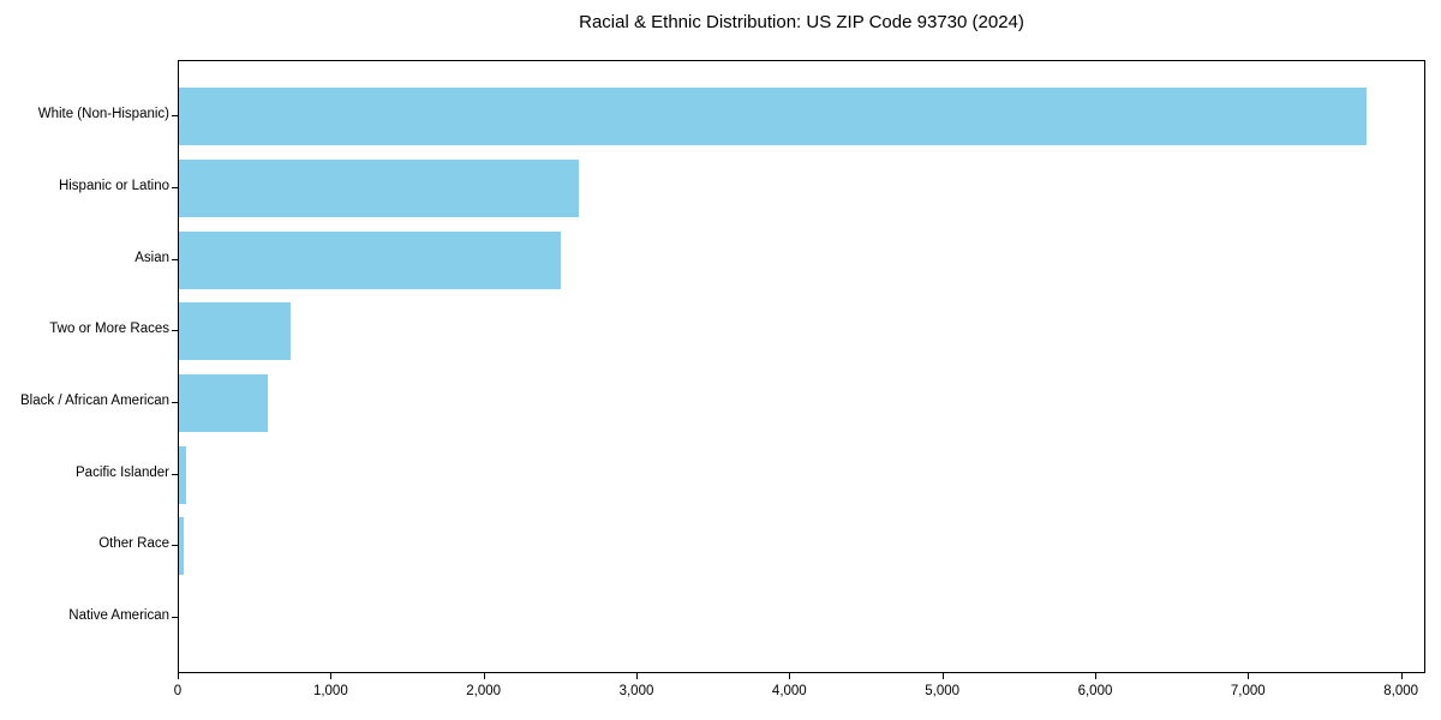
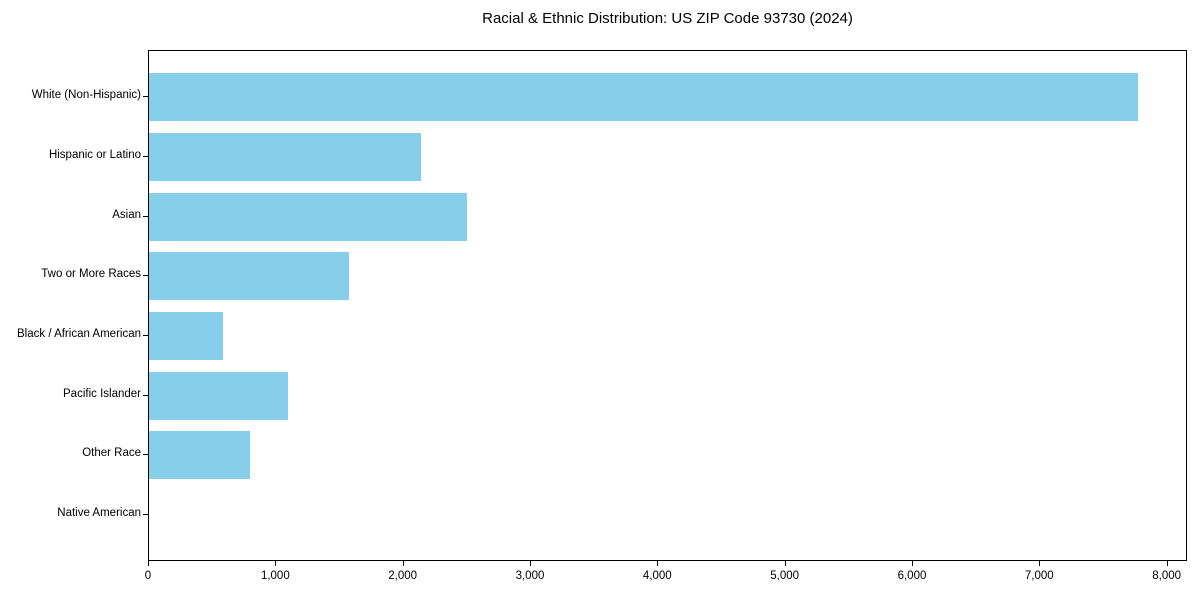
Hispanic or Latino: 2620 -> 2140
Two or More Races: 730 -> 1570
Pacific Islander: 40 -> 1090
Other Race: 30 -> 790
